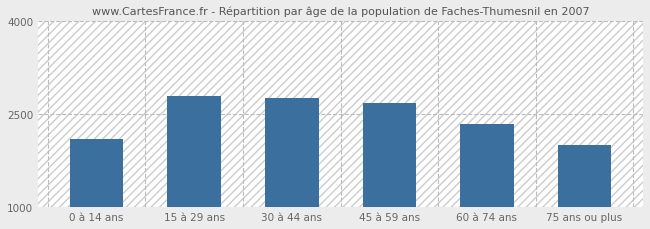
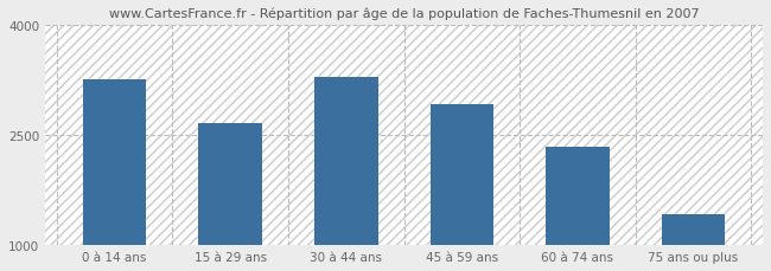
0 à 14 ans: 2100 -> 3270
15 à 29 ans: 2800 -> 2670
30 à 44 ans: 2760 -> 3300
45 à 59 ans: 2680 -> 2920
75 ans ou plus: 2000 -> 1430
